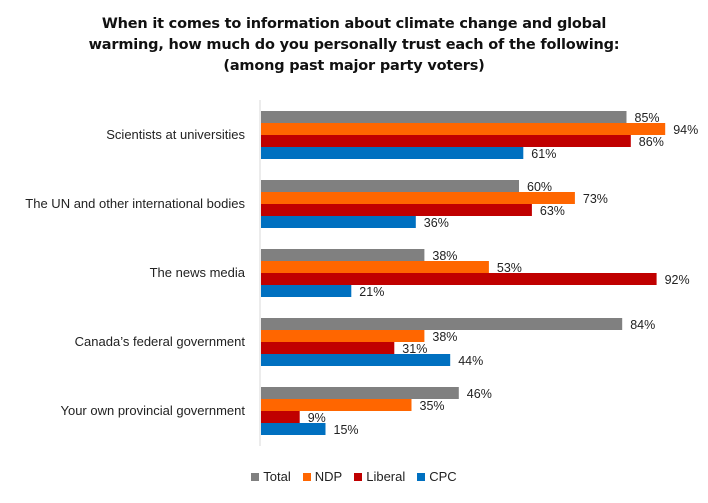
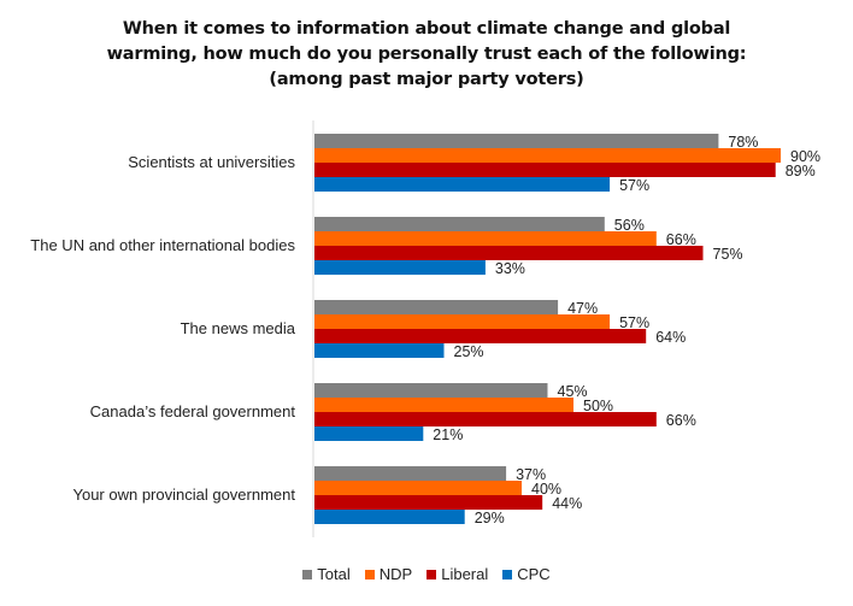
Total/Scientists at universities: 85% -> 78%
NDP/Scientists at universities: 94% -> 90%
Liberal/Scientists at universities: 86% -> 89%
CPC/Scientists at universities: 61% -> 57%
Total/The UN and other international bodies: 60% -> 56%
NDP/The UN and other international bodies: 73% -> 66%
Liberal/The UN and other international bodies: 63% -> 75%
CPC/The UN and other international bodies: 36% -> 33%
Total/The news media: 38% -> 47%
NDP/The news media: 53% -> 57%
Liberal/The news media: 92% -> 64%
CPC/The news media: 21% -> 25%
Total/Canada’s federal government: 84% -> 45%
NDP/Canada’s federal government: 38% -> 50%
Liberal/Canada’s federal government: 31% -> 66%
CPC/Canada’s federal government: 44% -> 21%
Total/Your own provincial government: 46% -> 37%
NDP/Your own provincial government: 35% -> 40%
Liberal/Your own provincial government: 9% -> 44%
CPC/Your own provincial government: 15% -> 29%
